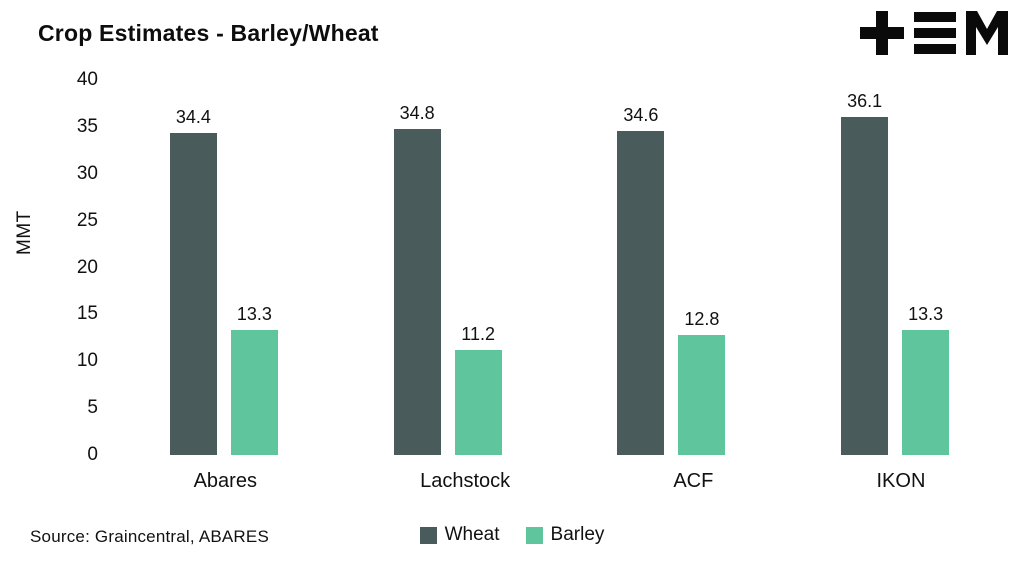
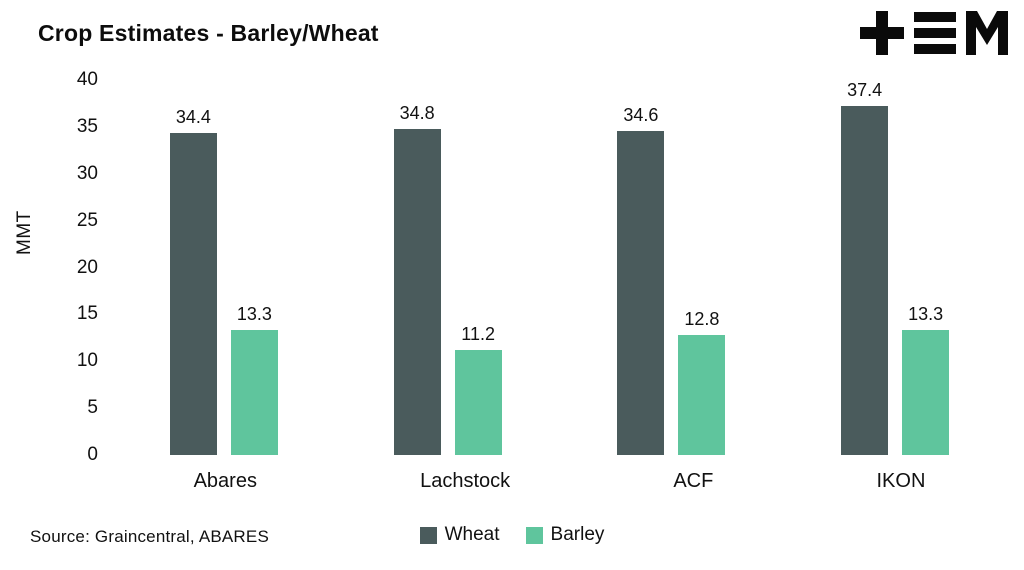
Wheat/IKON: 36.1 -> 37.4
